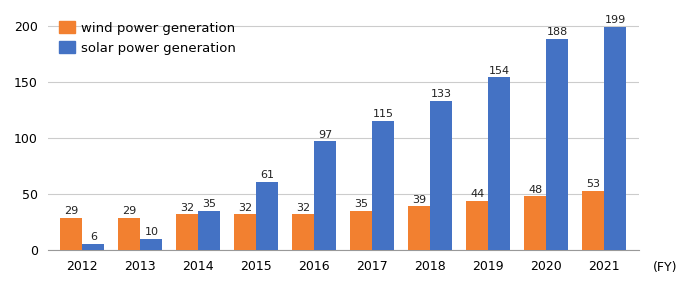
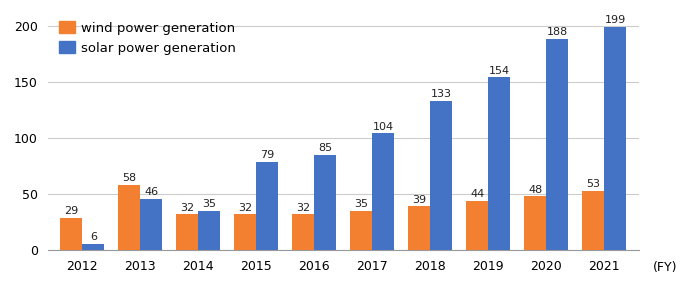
wind power generation/2013: 29 -> 58
solar power generation/2013: 10 -> 46
solar power generation/2015: 61 -> 79
solar power generation/2016: 97 -> 85
solar power generation/2017: 115 -> 104
